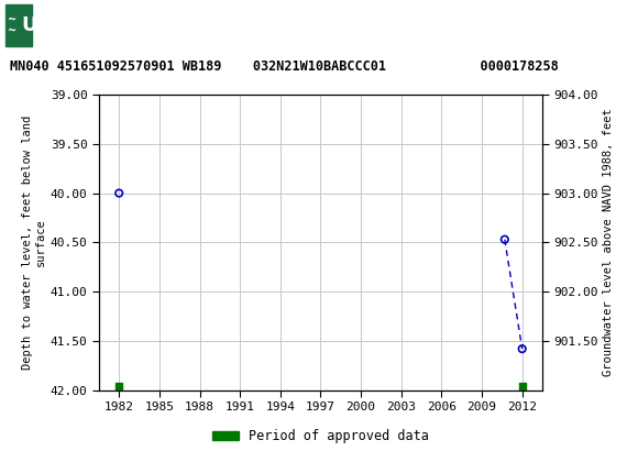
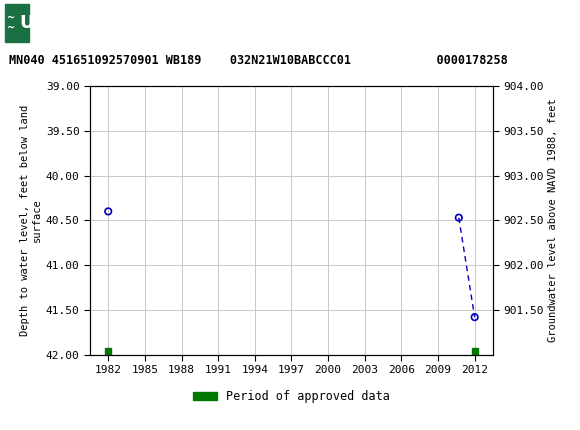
1982: 40.00 -> 40.40
